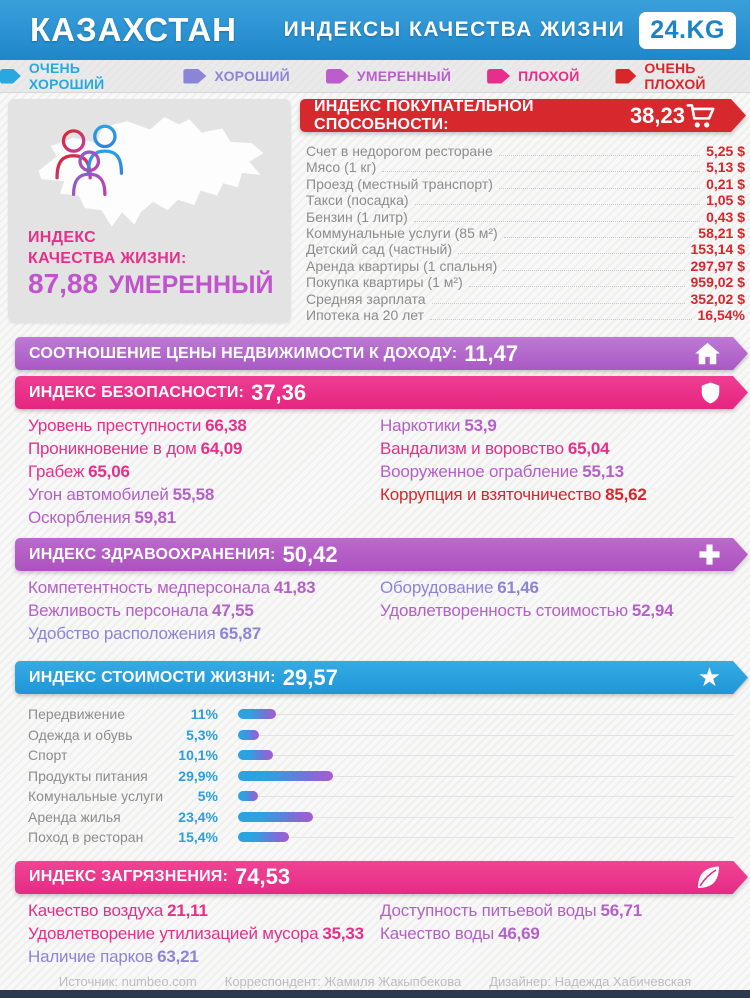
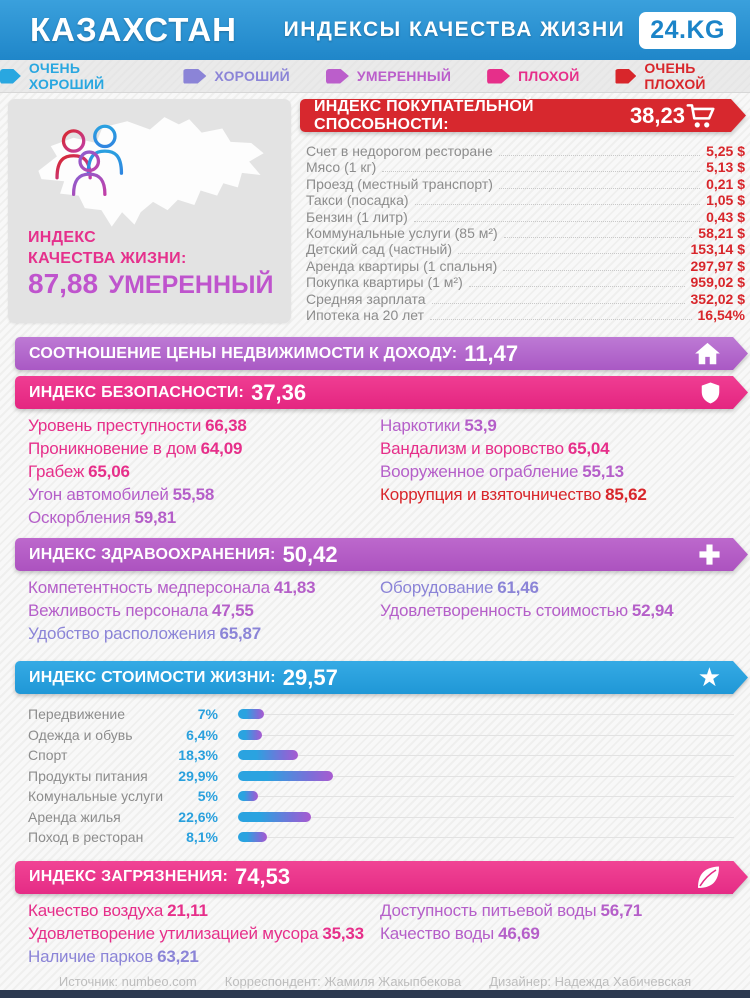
Передвижение: 11% -> 7%
Одежда и обувь: 5,3% -> 6,4%
Спорт: 10,1% -> 18,3%
Аренда жилья: 23,4% -> 22,6%
Поход в ресторан: 15,4% -> 8,1%
